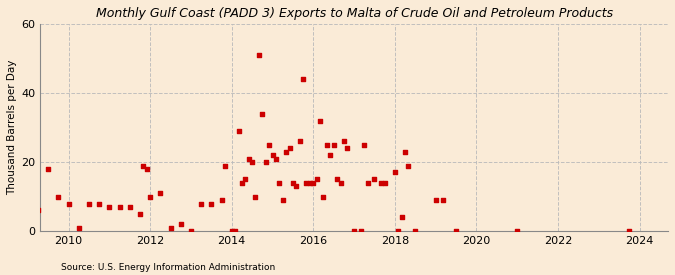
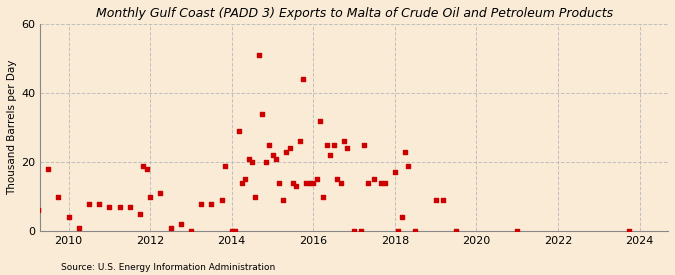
2010: 8 -> 4
